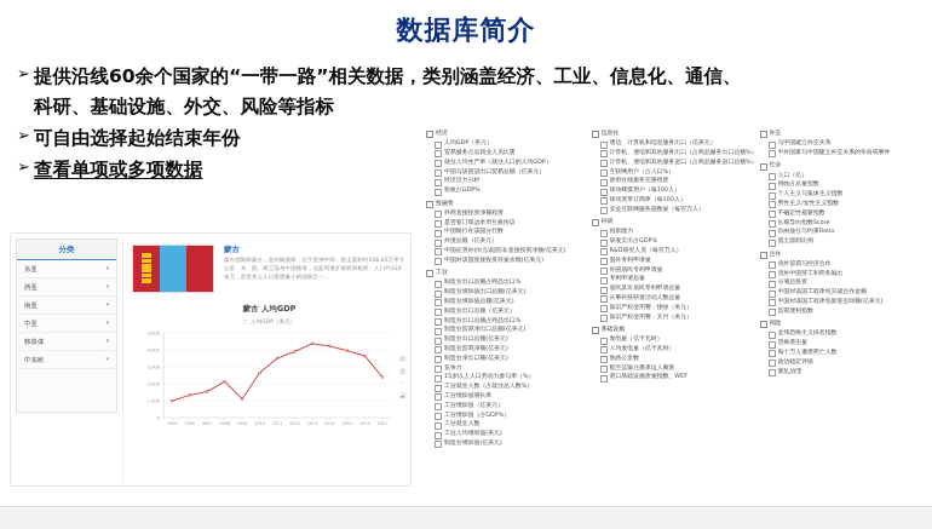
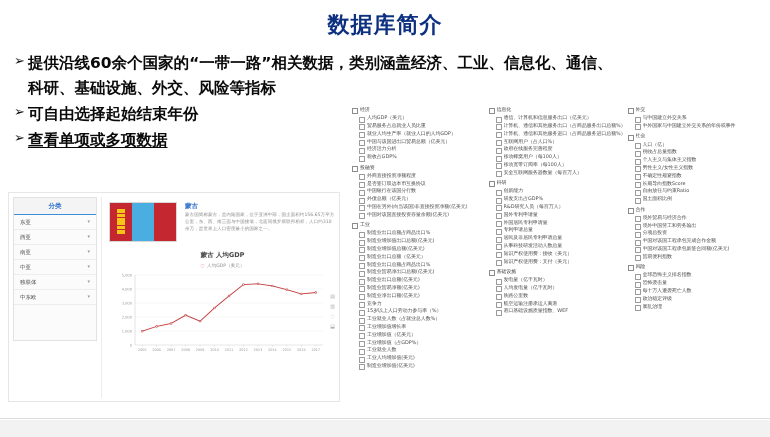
2009: 1100 -> 1700
2012: 3900 -> 4300
2017: 2400 -> 3800
